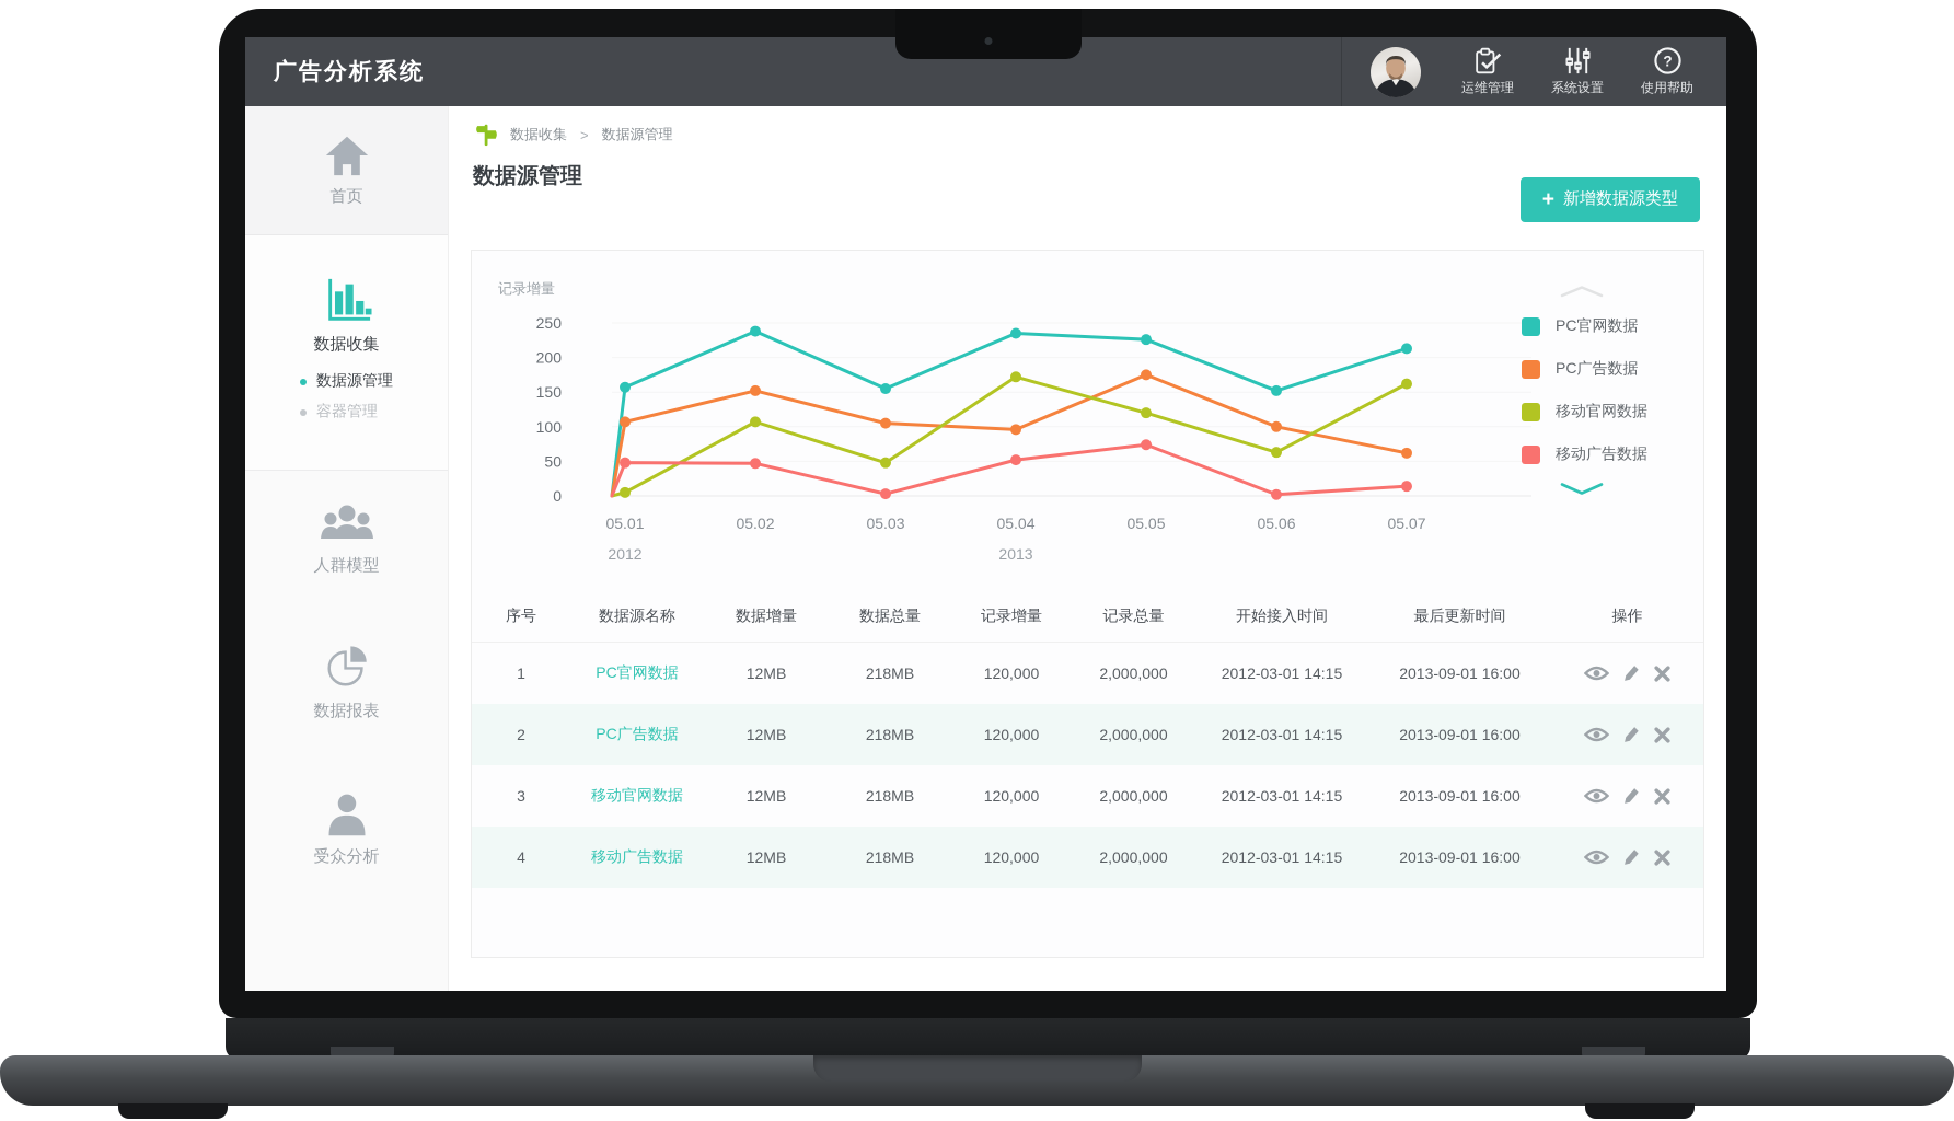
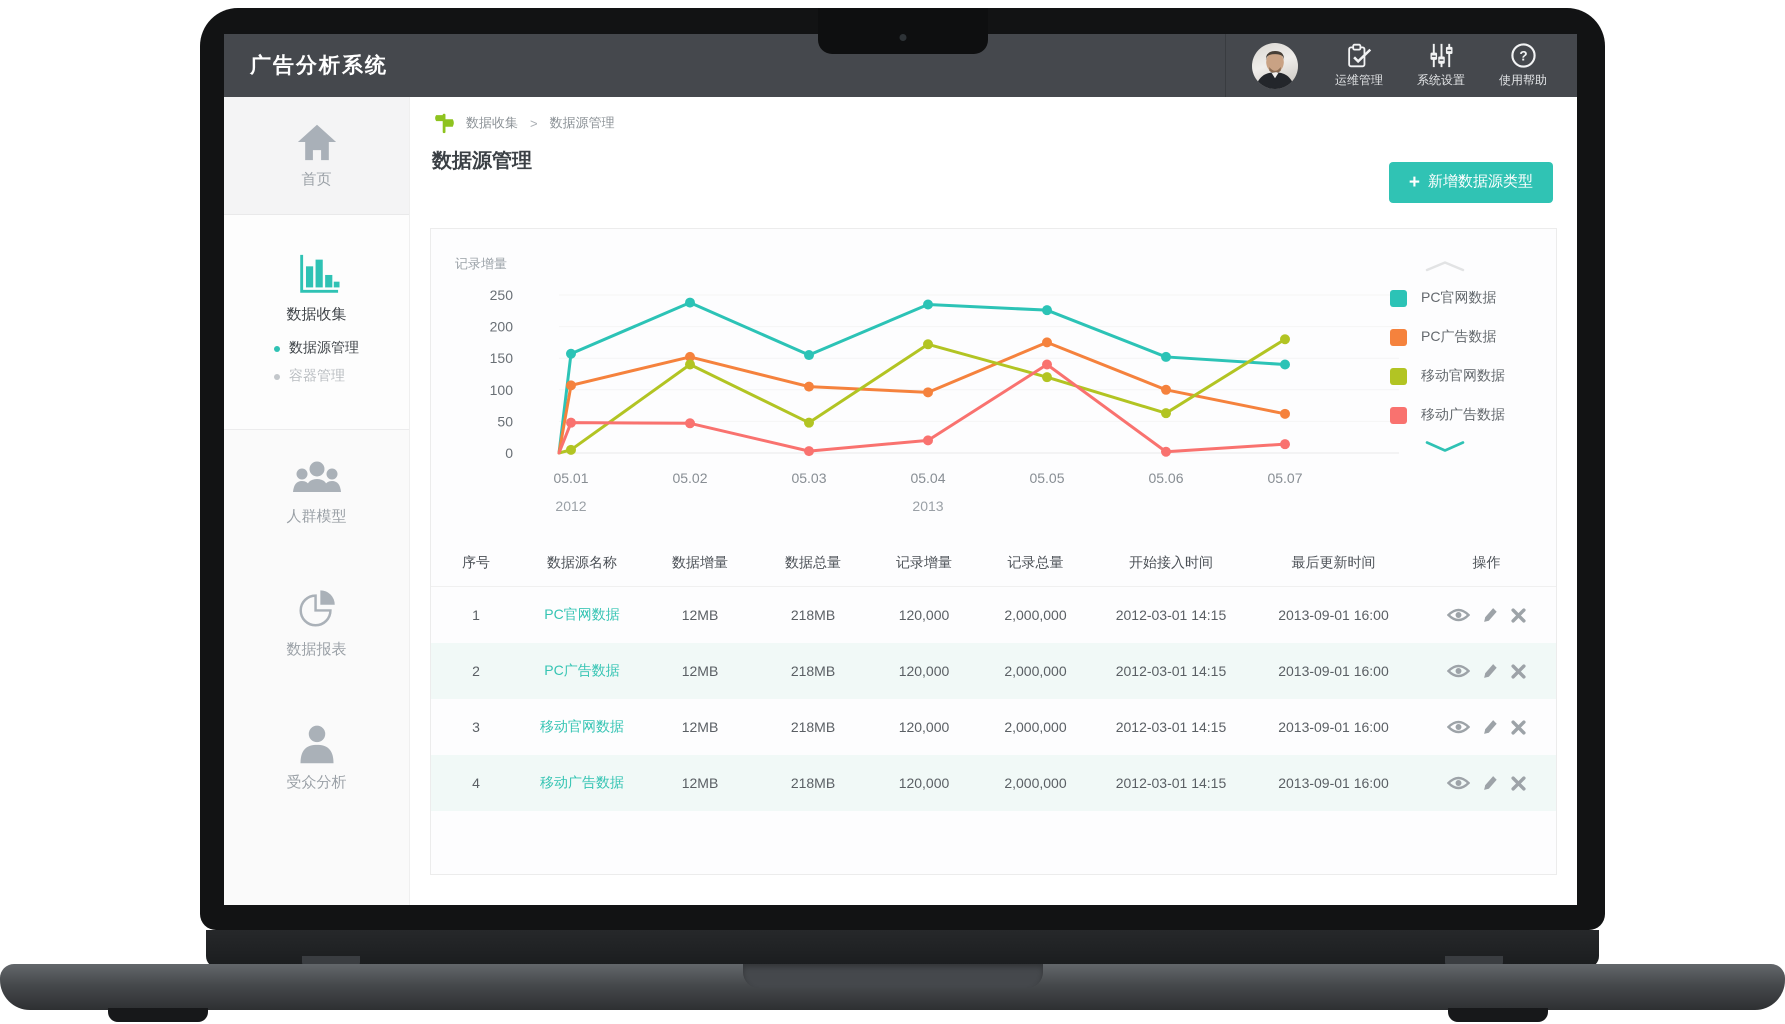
移动官网数据/05.02: 110 -> 140
移动广告数据/05.04: 50 -> 20
移动广告数据/05.05: 70 -> 140
PC官网数据/05.07: 210 -> 140
移动官网数据/05.07: 160 -> 180
